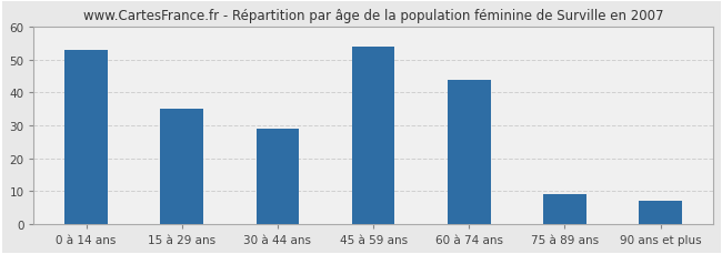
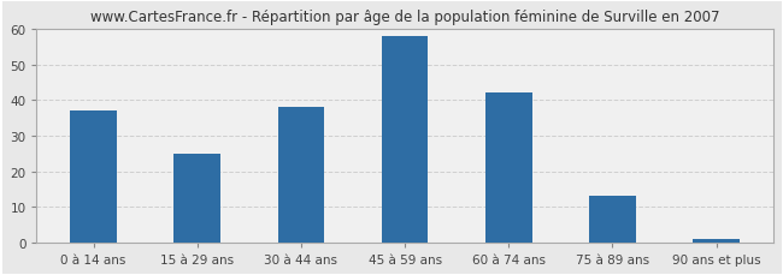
0 à 14 ans: 53 -> 37
15 à 29 ans: 35 -> 25
30 à 44 ans: 29 -> 38
45 à 59 ans: 54 -> 58
60 à 74 ans: 44 -> 42
75 à 89 ans: 9 -> 13
90 ans et plus: 7 -> 1
